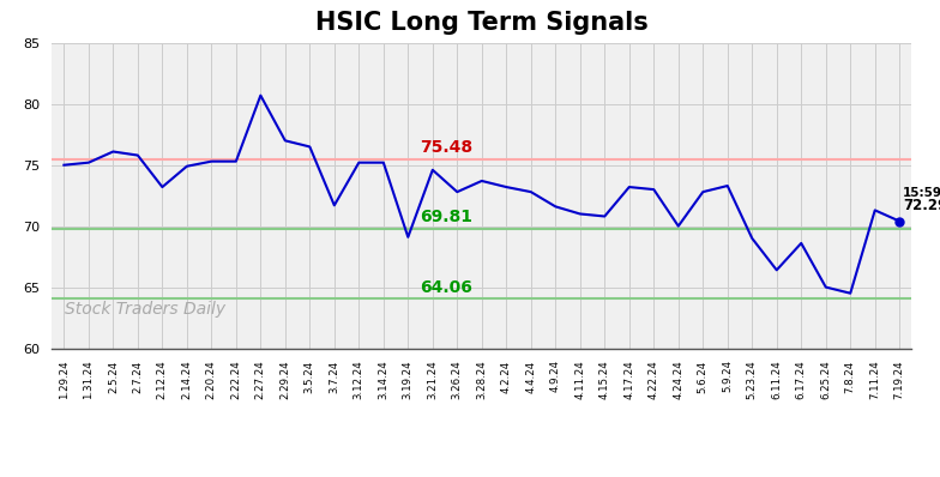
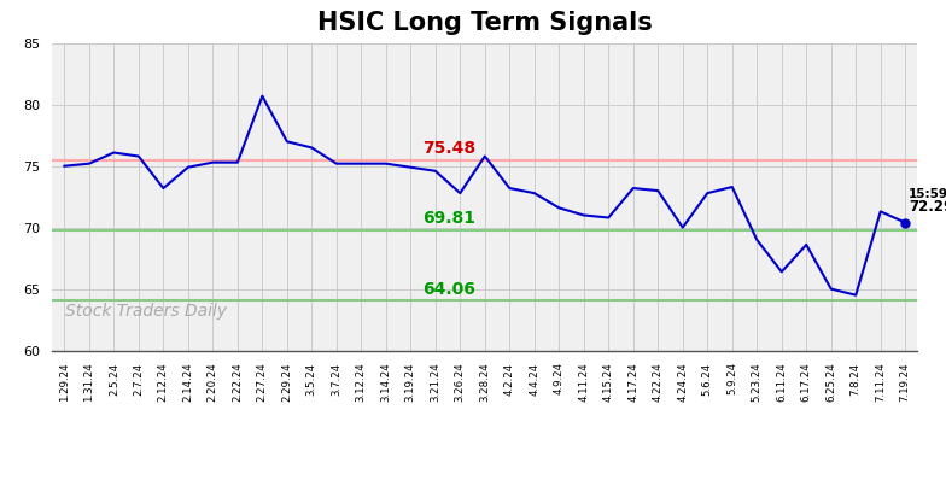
3.7.24: 71.7 -> 75.2
3.19.24: 69.1 -> 74.9
3.28.24: 73.7 -> 75.8
